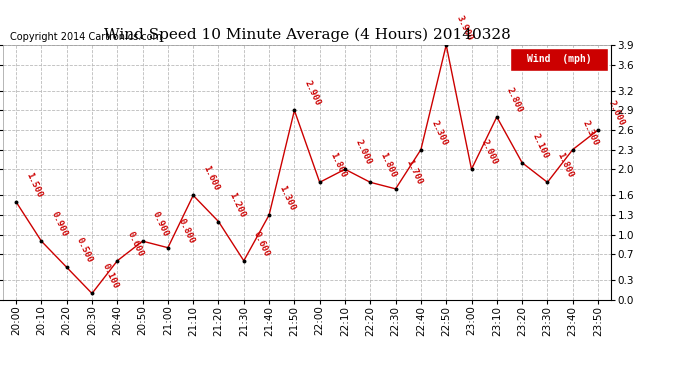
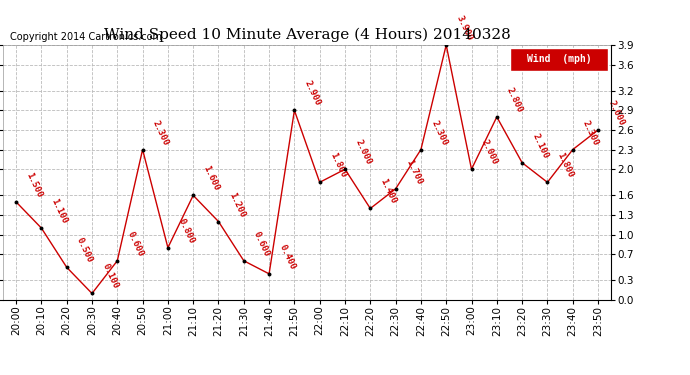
20:10: 0.900 -> 1.100
20:50: 0.900 -> 2.300
21:40: 1.300 -> 0.400
22:20: 1.800 -> 1.400
